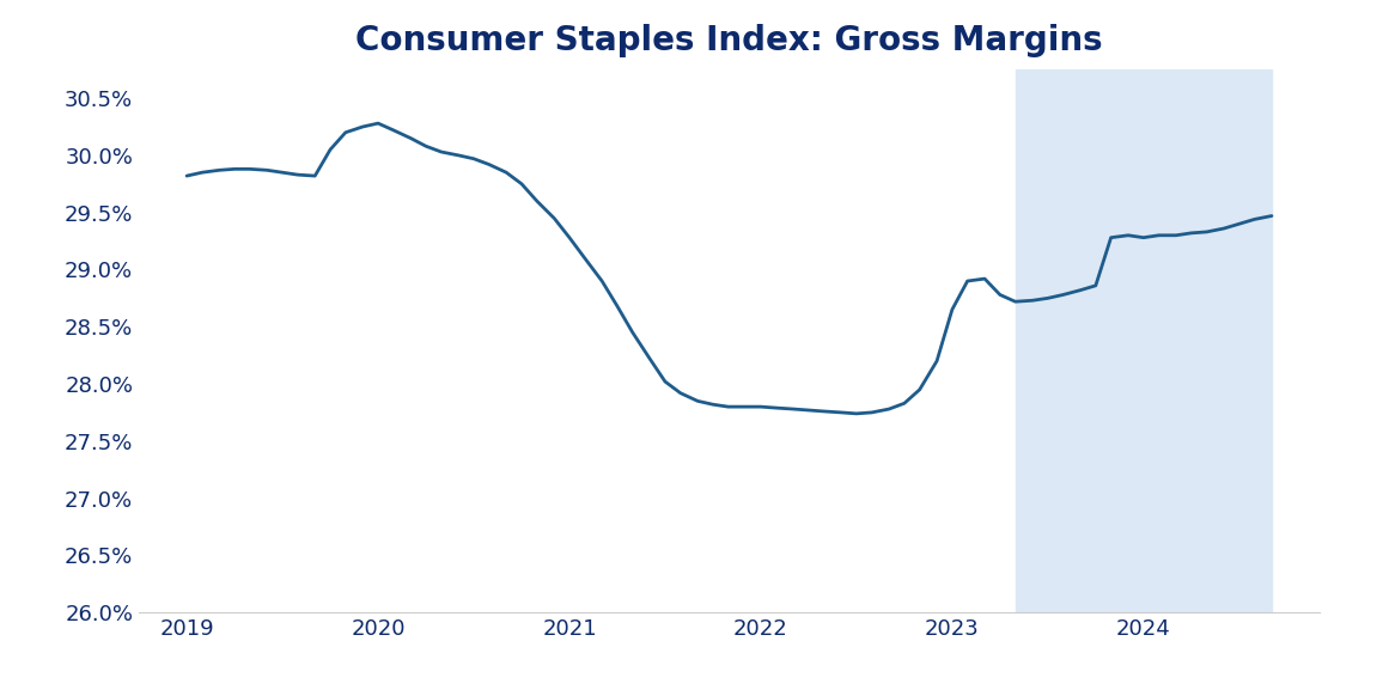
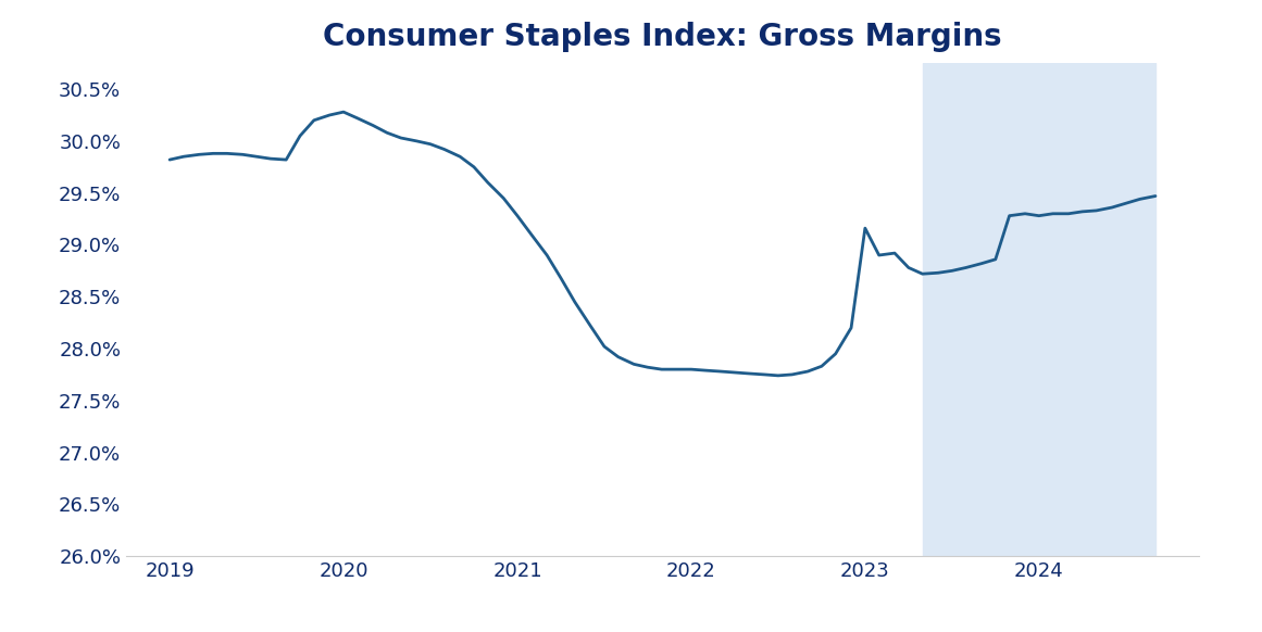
2023: 28.65% -> 29.16%
